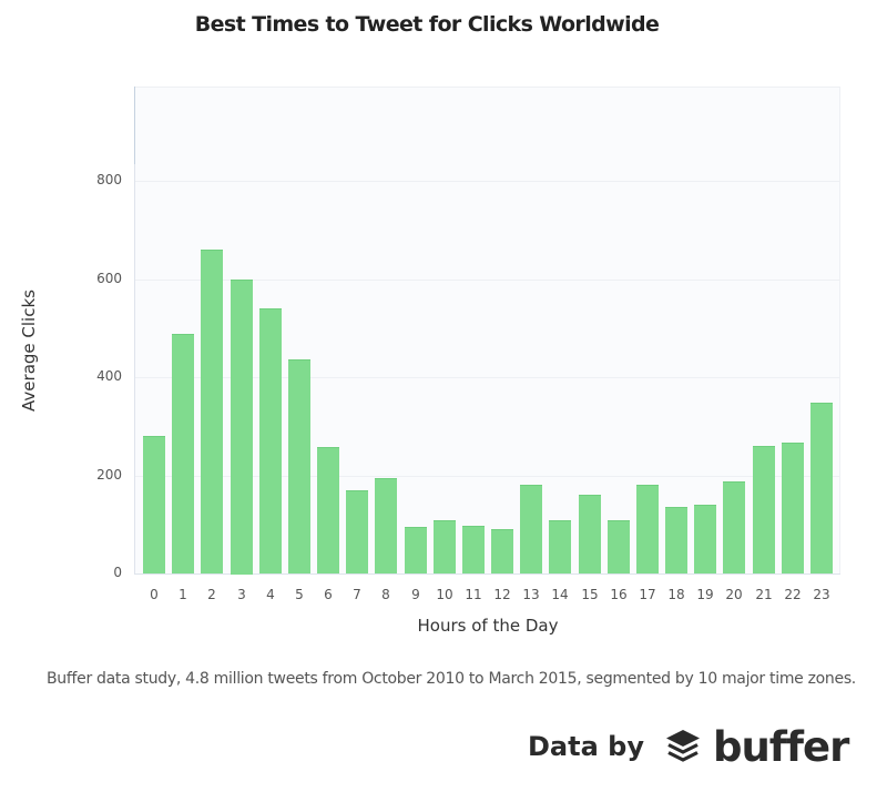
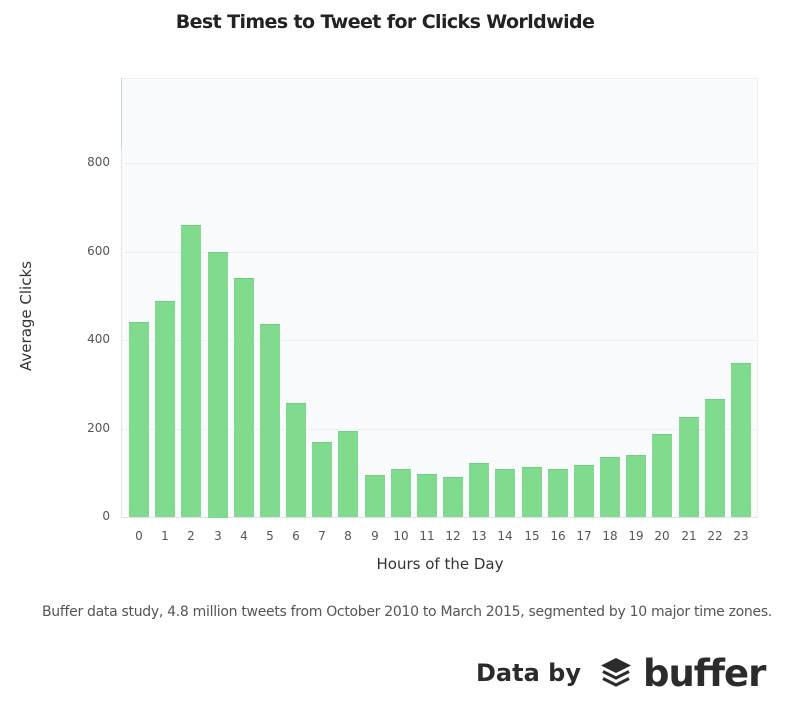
0: 280 -> 440
13: 180 -> 120
15: 160 -> 110
17: 180 -> 120
21: 260 -> 220
